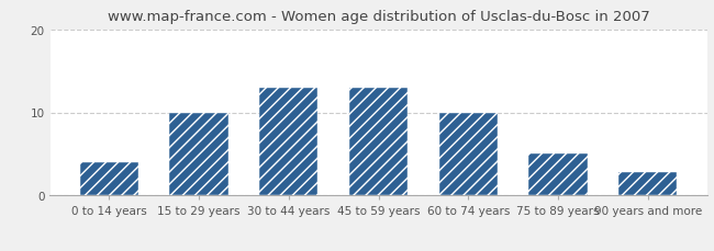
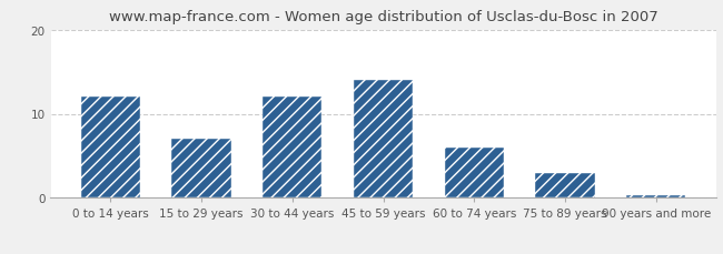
0 to 14 years: 4.0 -> 12.0
15 to 29 years: 10.0 -> 7.0
30 to 44 years: 13.0 -> 12.0
45 to 59 years: 13.0 -> 14.0
60 to 74 years: 10.0 -> 6.0
75 to 89 years: 5.0 -> 3.0
90 years and more: 2.8 -> 0.3
